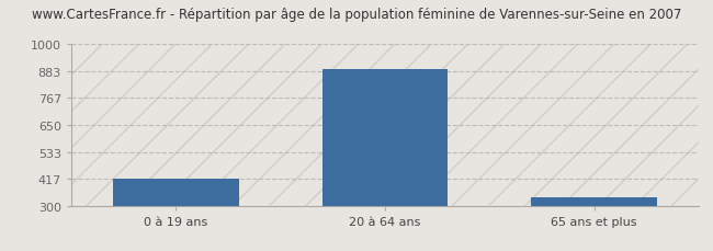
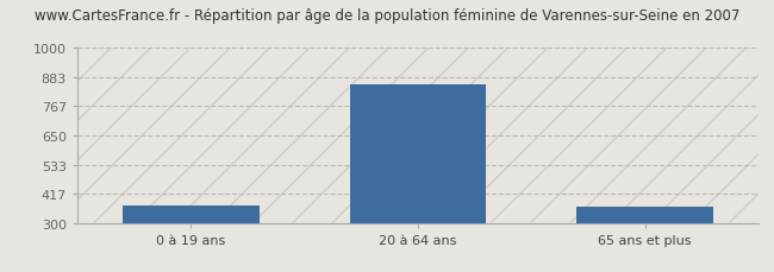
0 à 19 ans: 417 -> 370
20 à 64 ans: 893 -> 855
65 ans et plus: 337 -> 365
